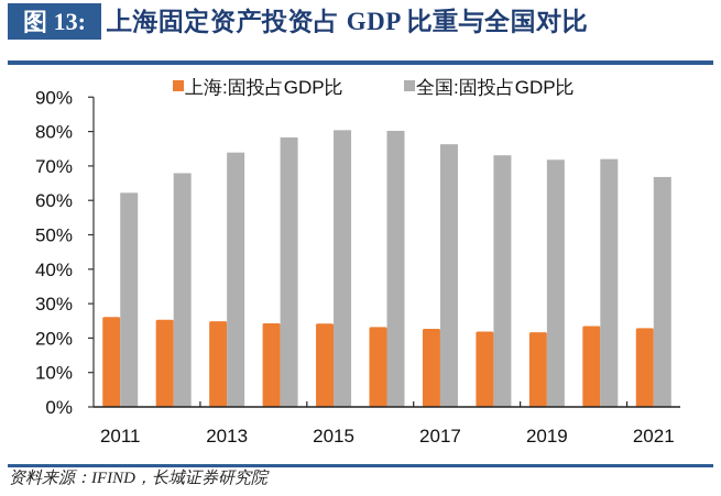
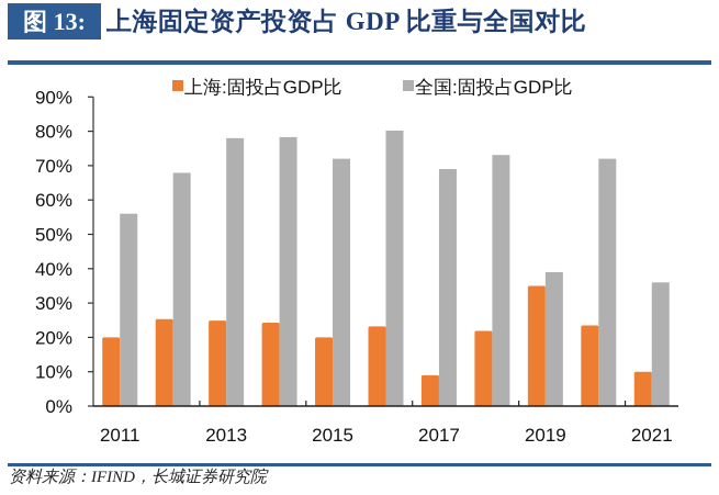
上海:固投占GDP比/2011: 26% -> 20%
全国:固投占GDP比/2011: 62% -> 56%
全国:固投占GDP比/2013: 74% -> 78%
上海:固投占GDP比/2015: 24% -> 20%
全国:固投占GDP比/2015: 80% -> 72%
上海:固投占GDP比/2017: 23% -> 9%
全国:固投占GDP比/2017: 76% -> 69%
上海:固投占GDP比/2019: 22% -> 35%
全国:固投占GDP比/2019: 72% -> 39%
上海:固投占GDP比/2021: 23% -> 10%
全国:固投占GDP比/2021: 67% -> 36%
